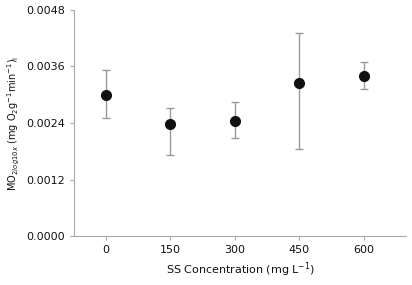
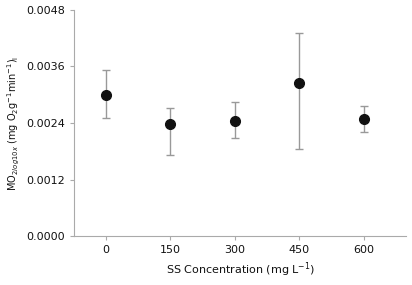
600: 0.00340 -> 0.00248
